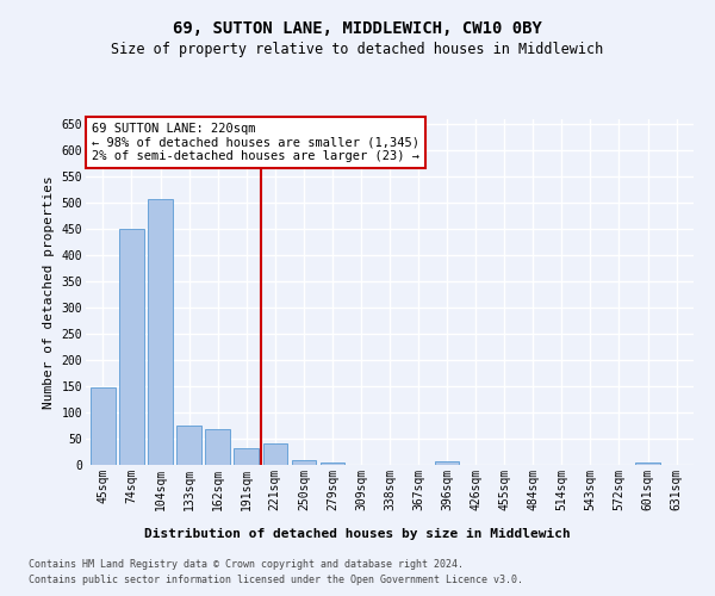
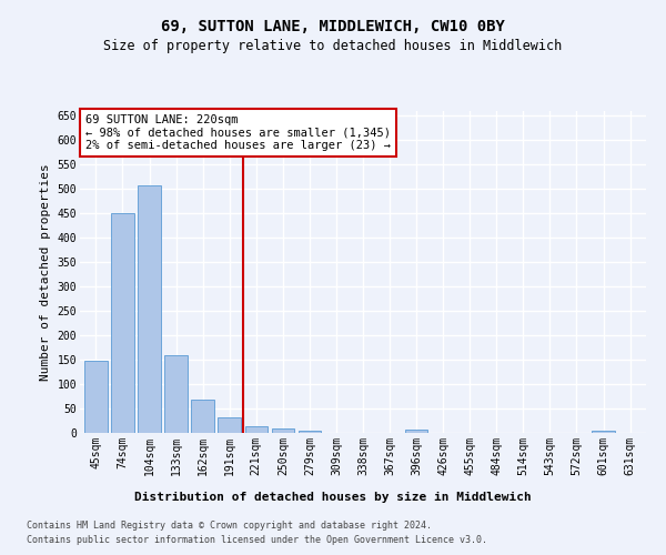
133sqm: 75 -> 160
221sqm: 40 -> 13
